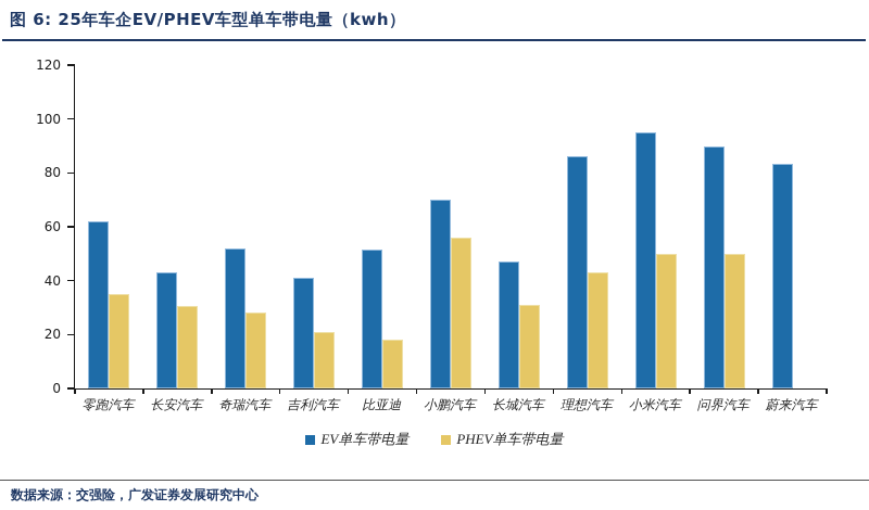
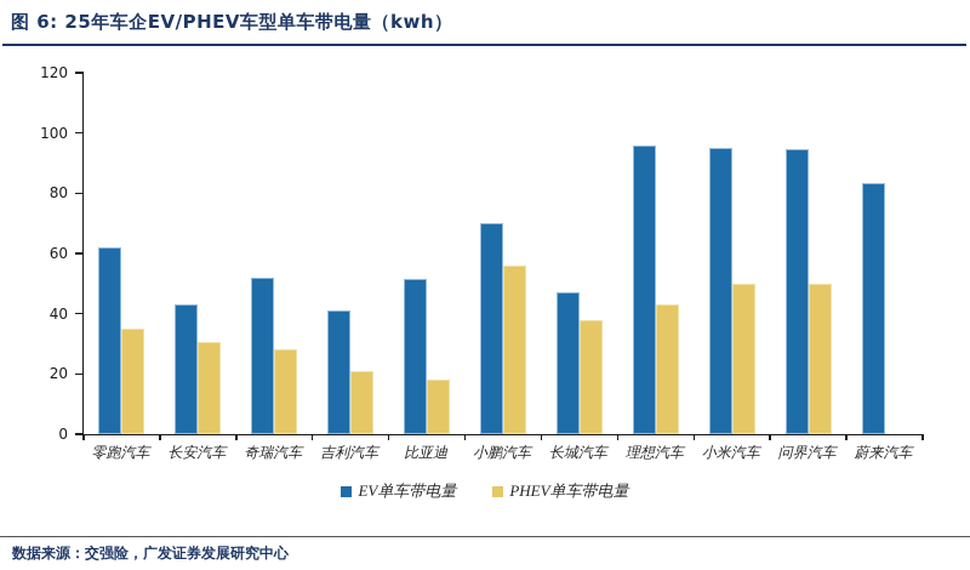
PHEV单车带电量/长城汽车: 31 -> 38
EV单车带电量/理想汽车: 86 -> 96
EV单车带电量/问界汽车: 90 -> 94
